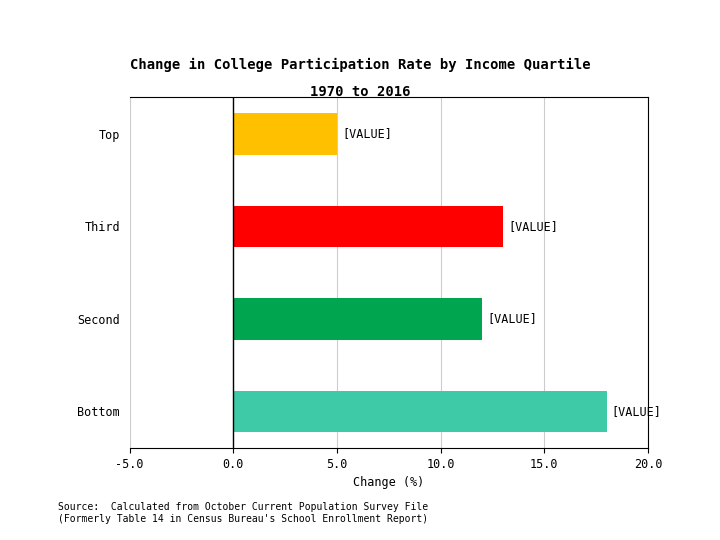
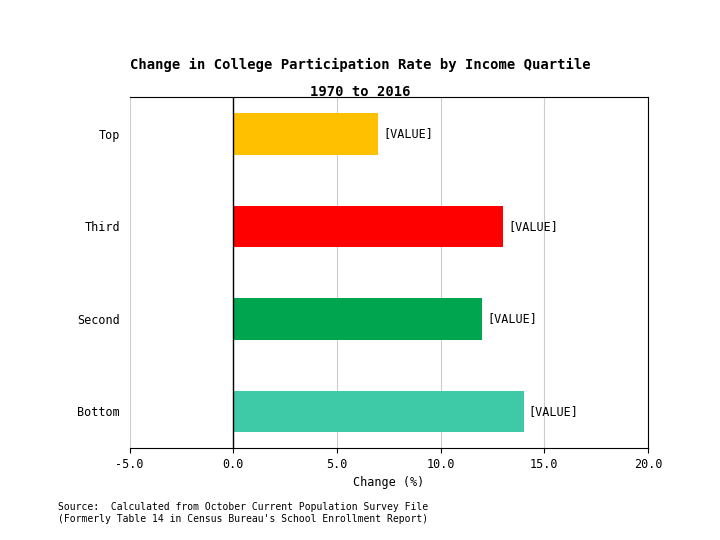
Top: 5 -> 7
Bottom: 18 -> 14
